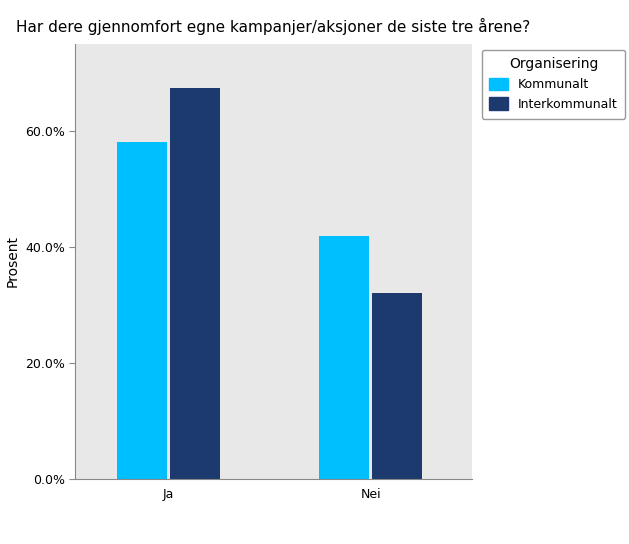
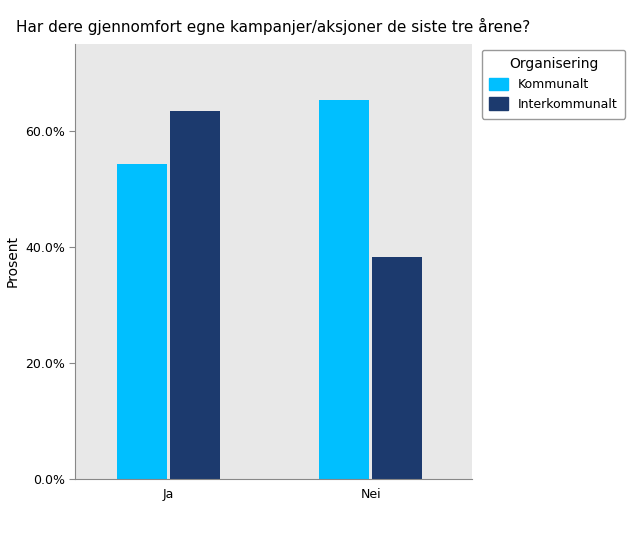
Kommunalt/Ja: 58.0% -> 54.2%
Interkommunalt/Ja: 67.3% -> 63.4%
Kommunalt/Nei: 41.8% -> 65.2%
Interkommunalt/Nei: 32.0% -> 38.2%
